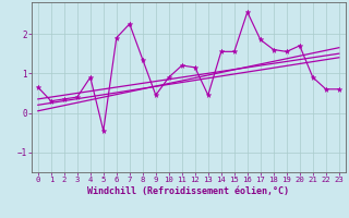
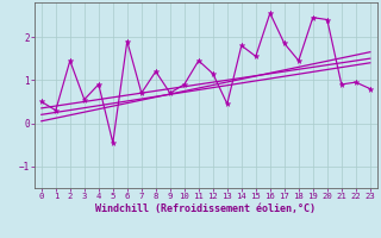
0: 0.65 -> 0.50
2: 0.35 -> 1.45
3: 0.40 -> 0.55
7: 2.25 -> 0.70
8: 1.35 -> 1.20
9: 0.45 -> 0.70
11: 1.20 -> 1.45
14: 1.55 -> 1.80
18: 1.60 -> 1.45
19: 1.55 -> 2.45
20: 1.70 -> 2.40
22: 0.60 -> 0.95
23: 0.60 -> 0.80
